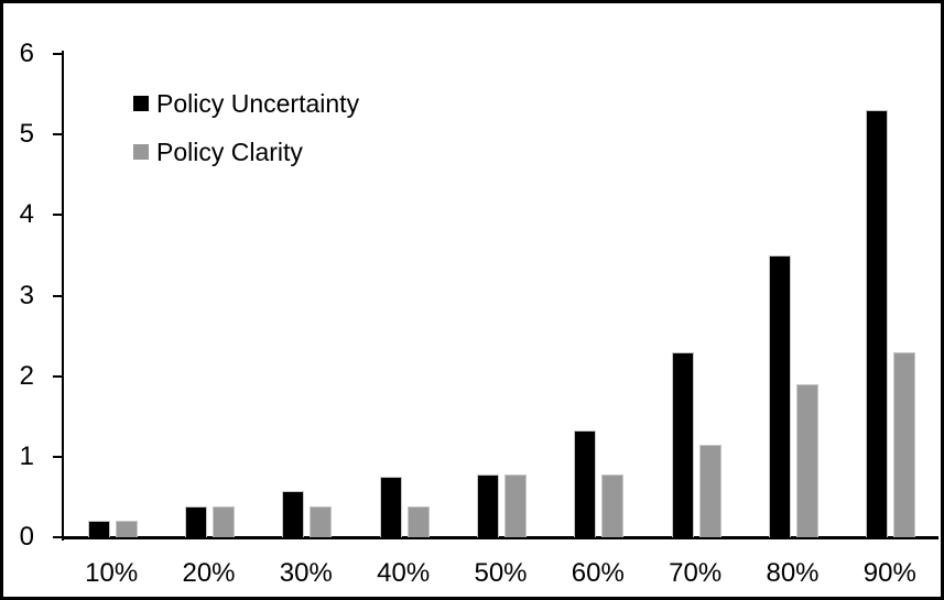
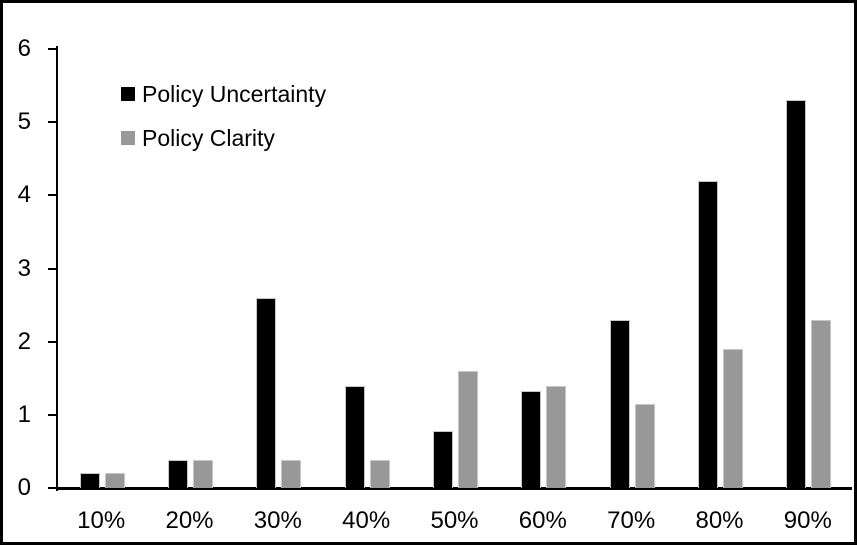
Policy Uncertainty/30%: 0.6 -> 2.6
Policy Uncertainty/40%: 0.8 -> 1.4
Policy Clarity/50%: 0.8 -> 1.6
Policy Clarity/60%: 0.8 -> 1.4
Policy Uncertainty/80%: 3.5 -> 4.2
